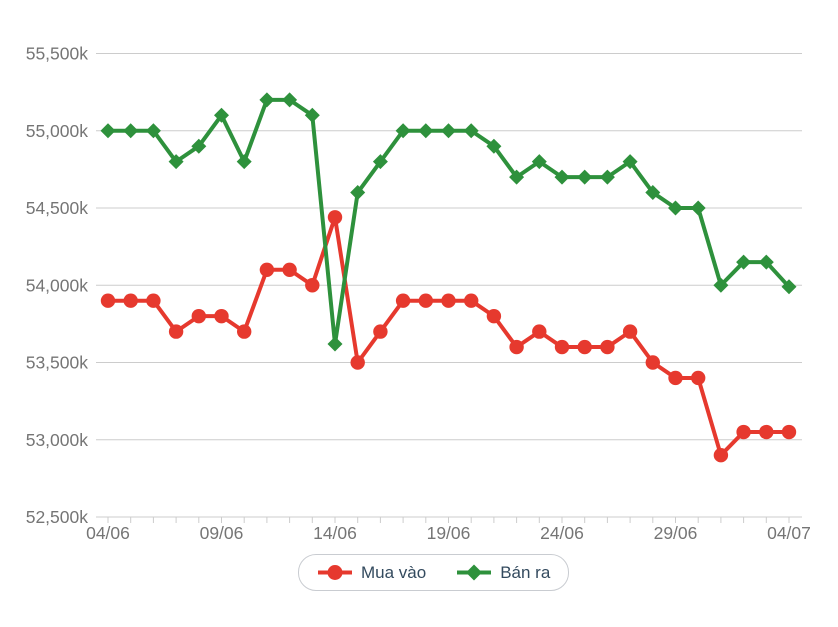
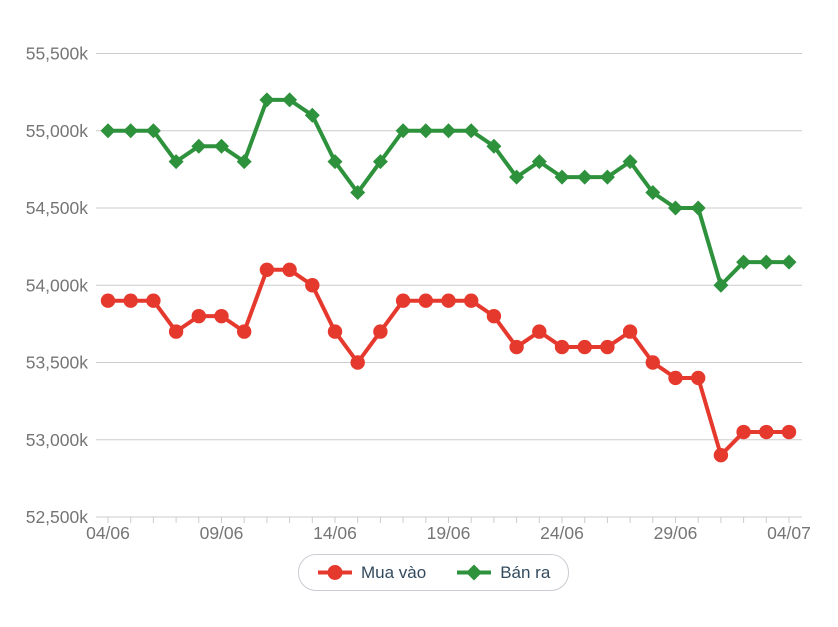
Bán ra/09/06: 55100k -> 54900k
Mua vào/14/06: 54440k -> 53700k
Bán ra/14/06: 53620k -> 54800k
Bán ra/04/07: 53990k -> 54150k
